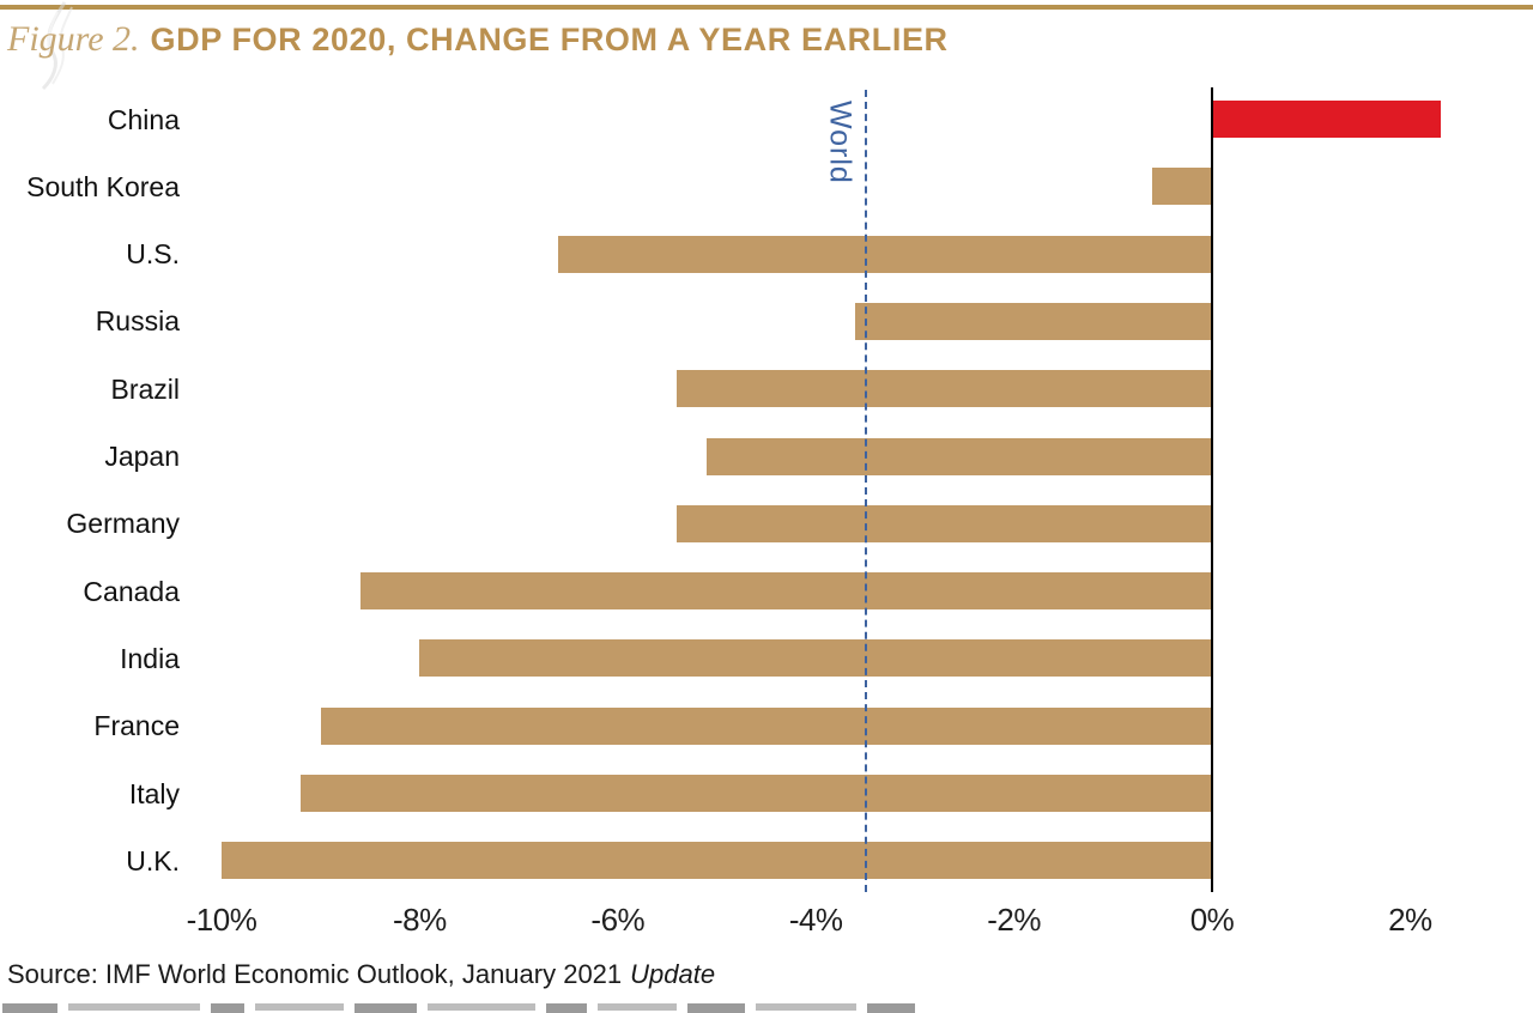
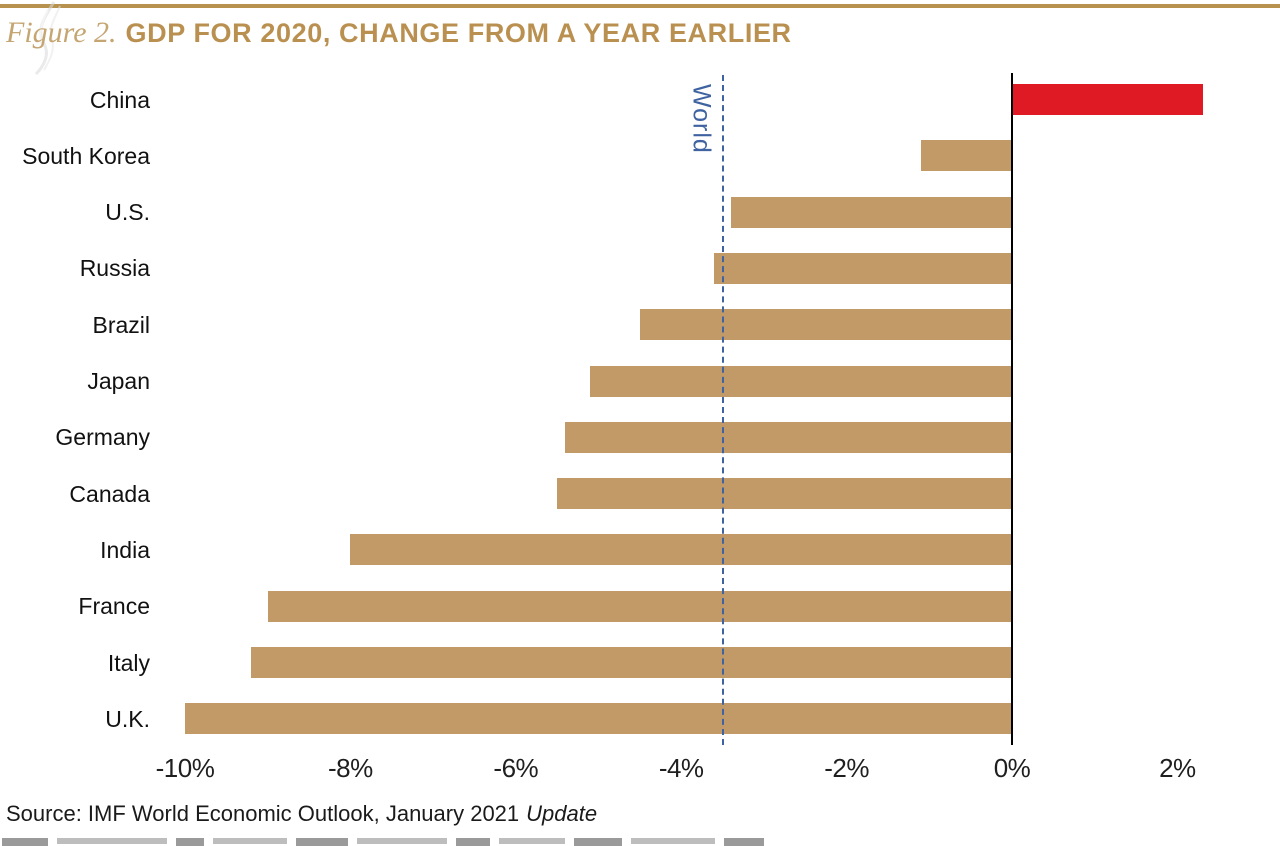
South Korea: -0.6% -> -1.1%
U.S.: -6.6% -> -3.4%
Brazil: -5.4% -> -4.5%
Canada: -8.6% -> -5.5%
